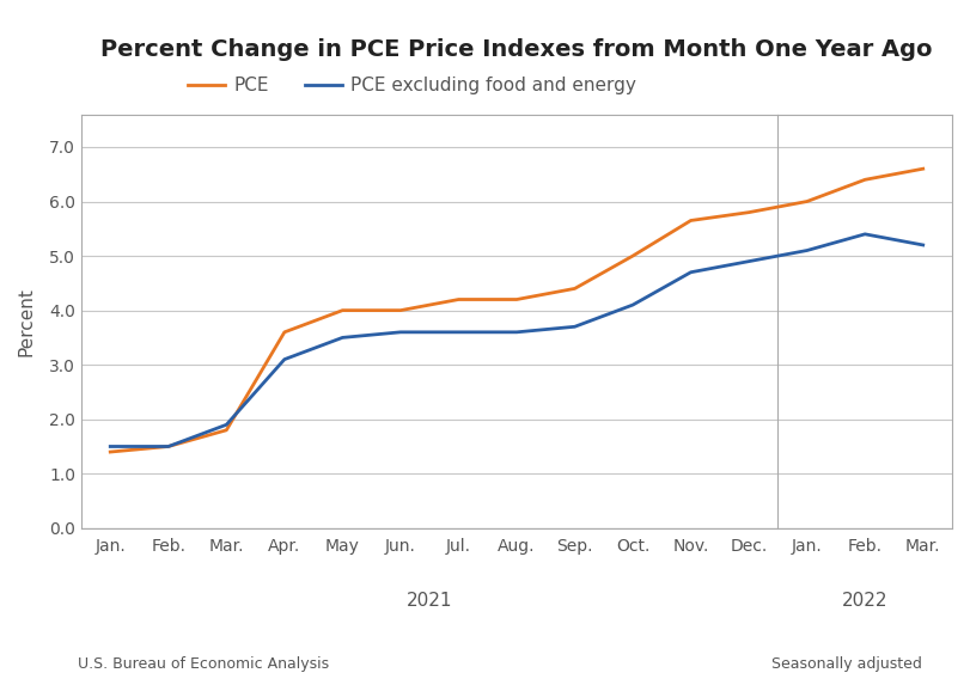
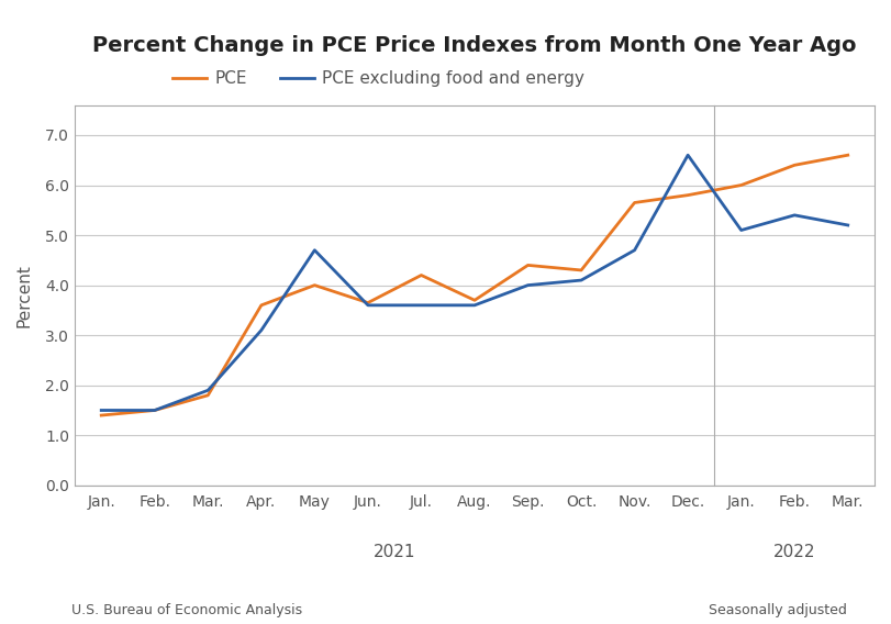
PCE excluding food and energy/May: 3.5 -> 4.7
PCE/Jun.: 4.00 -> 3.65
PCE/Aug.: 4.20 -> 3.70
PCE excluding food and energy/Sep.: 3.7 -> 4.0
PCE/Oct.: 5.00 -> 4.30
PCE excluding food and energy/Dec.: 4.9 -> 6.6
